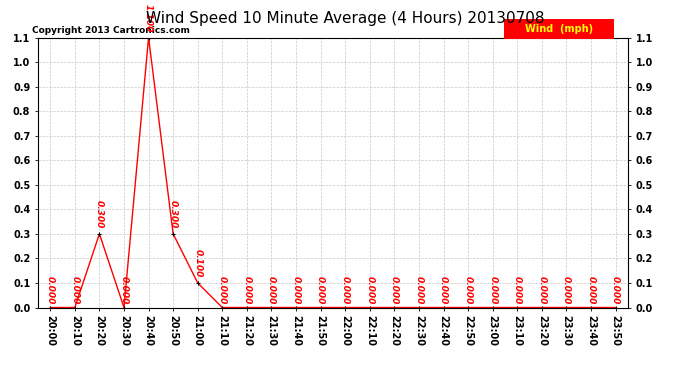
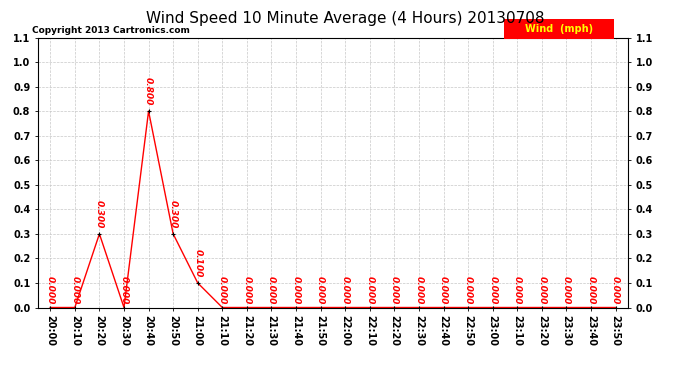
20:40: 1.1 -> 0.8
